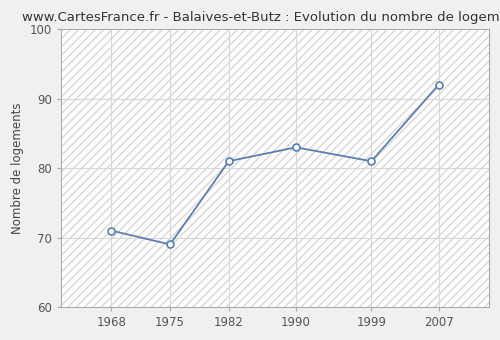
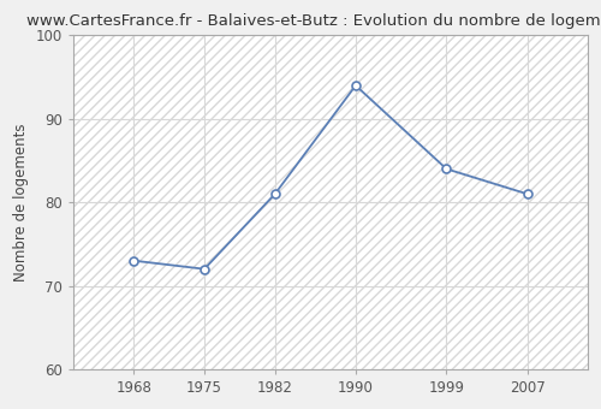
1968: 71 -> 73
1975: 69 -> 72
1990: 83 -> 94
1999: 81 -> 84
2007: 92 -> 81
